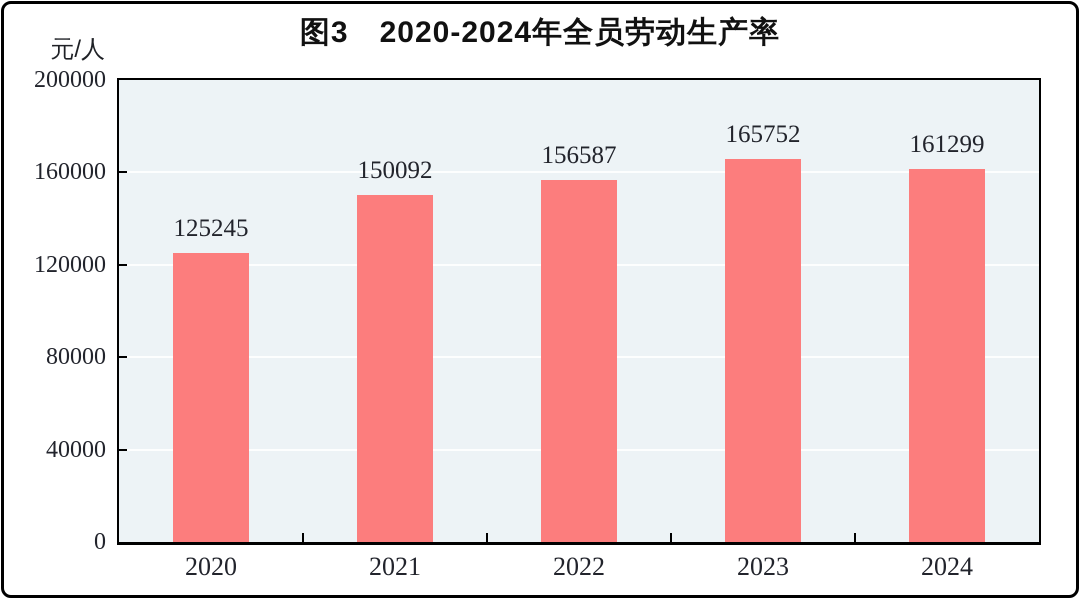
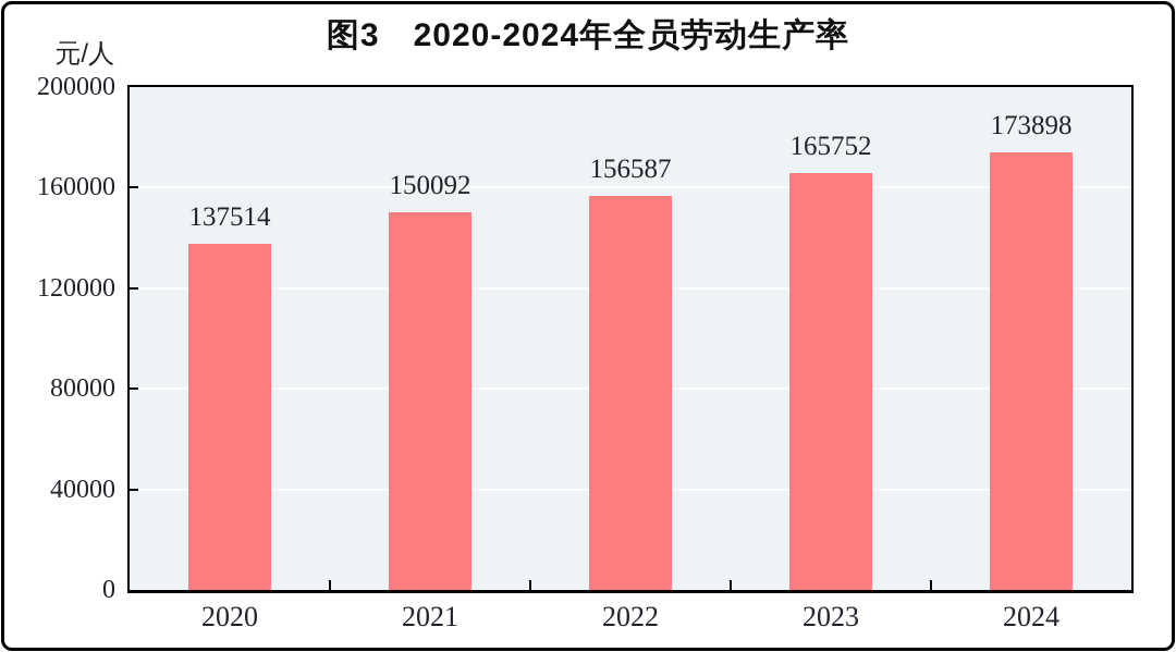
2020: 125245 -> 137514
2024: 161299 -> 173898
